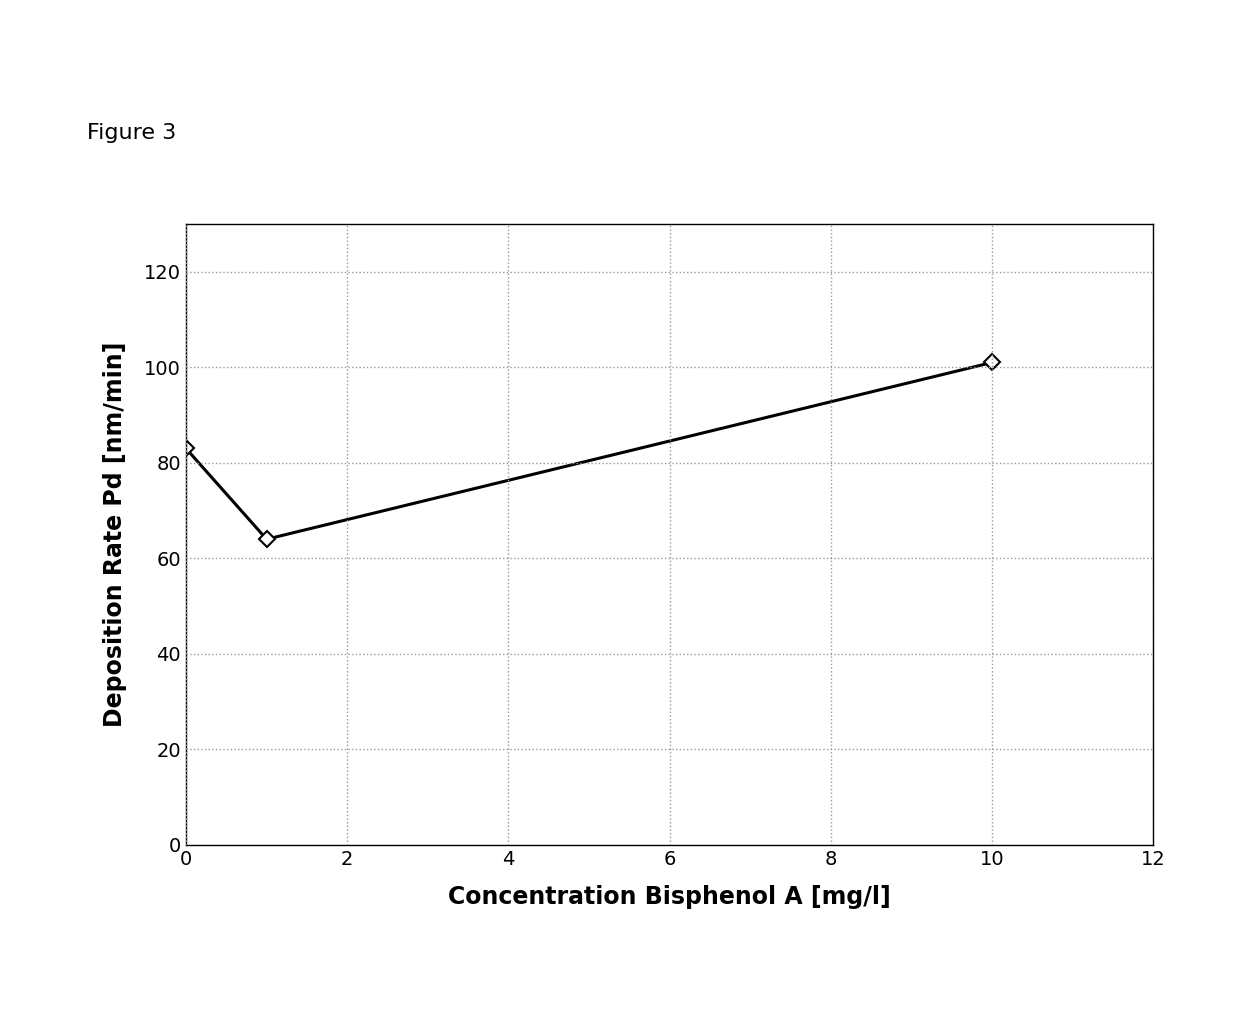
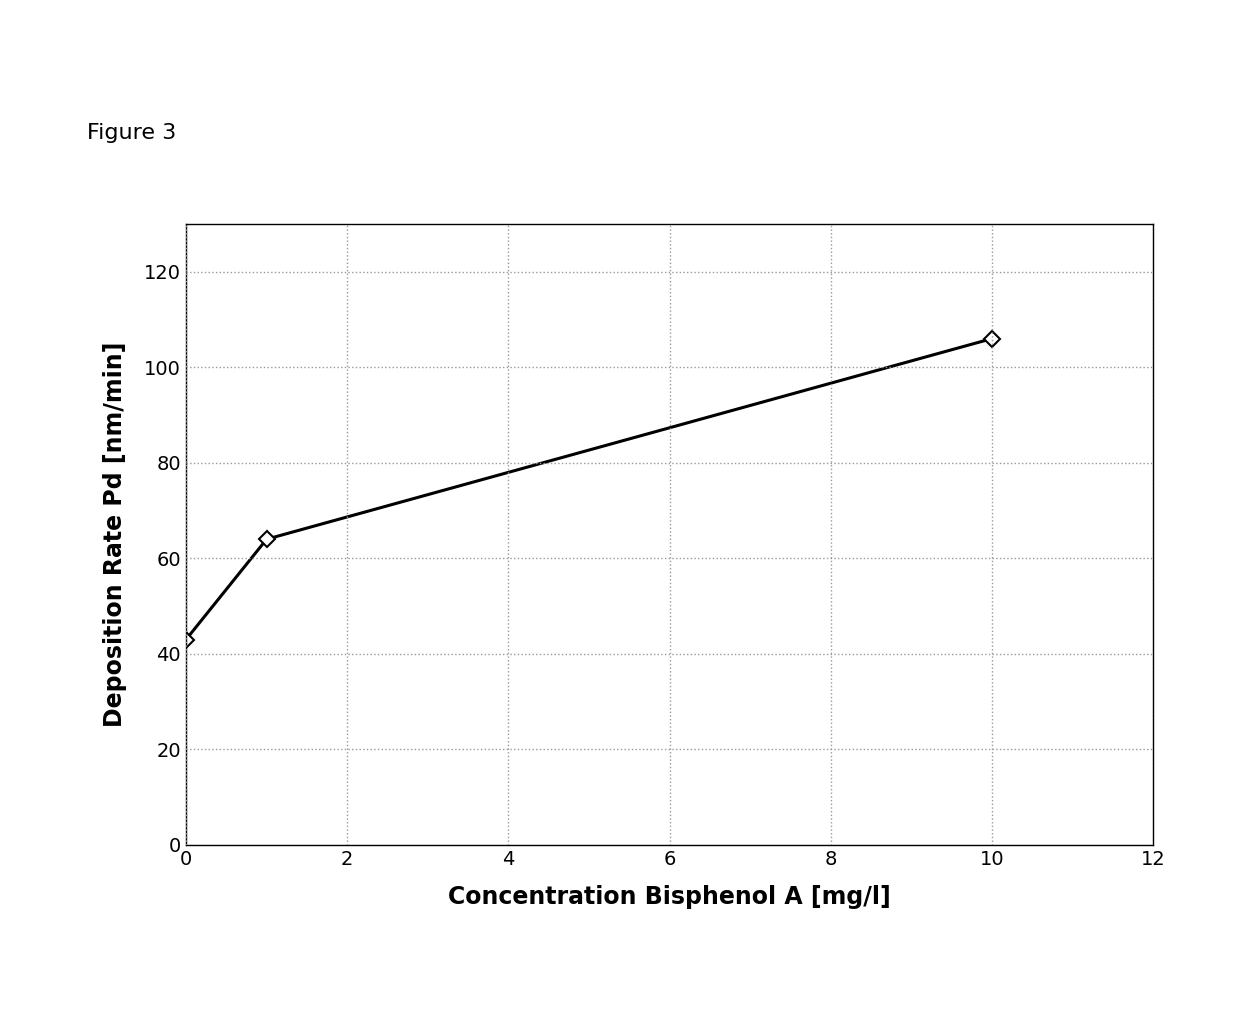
0: 83 -> 43
10: 101 -> 106
